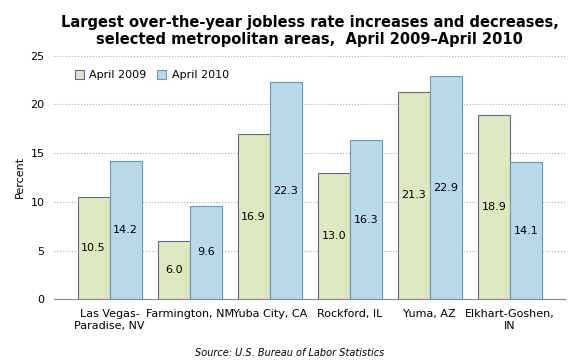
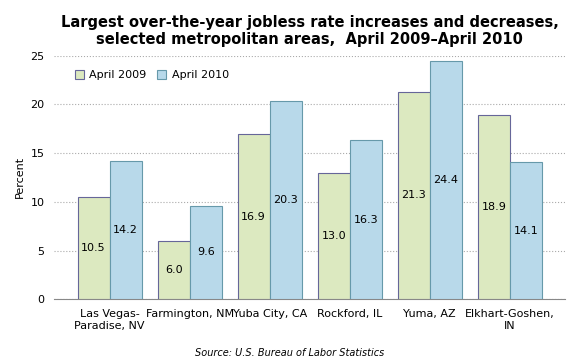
April 2010/Yuba City, CA: 22.3 -> 20.3
April 2010/Yuma, AZ: 22.9 -> 24.4
